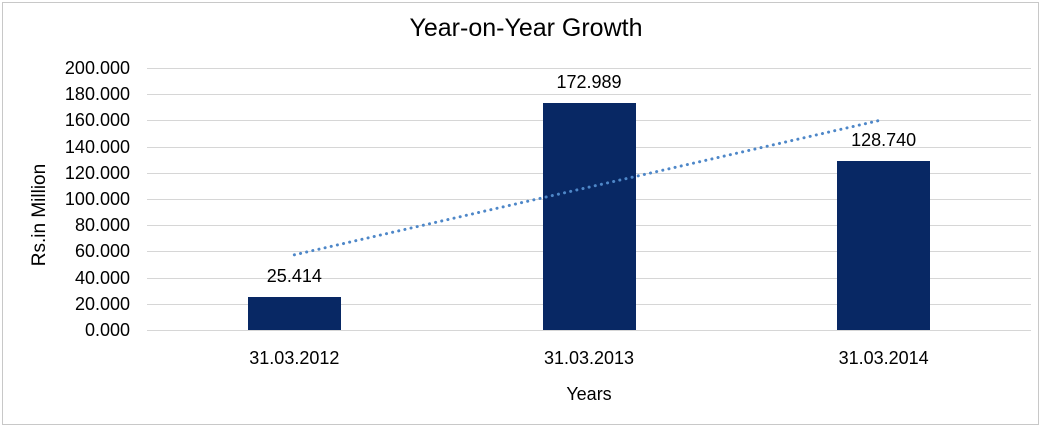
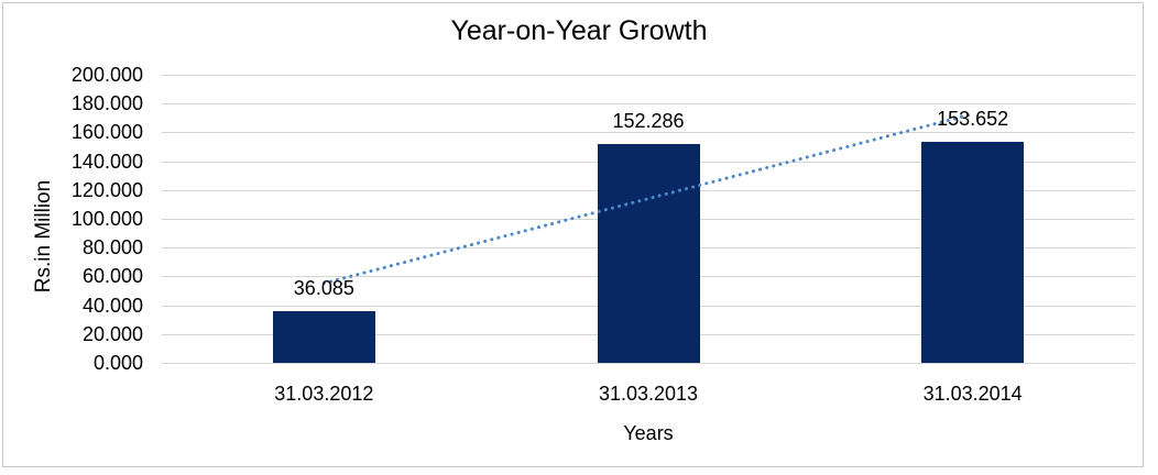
31.03.2012: 25.414 -> 36.085
31.03.2013: 172.989 -> 152.286
31.03.2014: 128.740 -> 153.652
